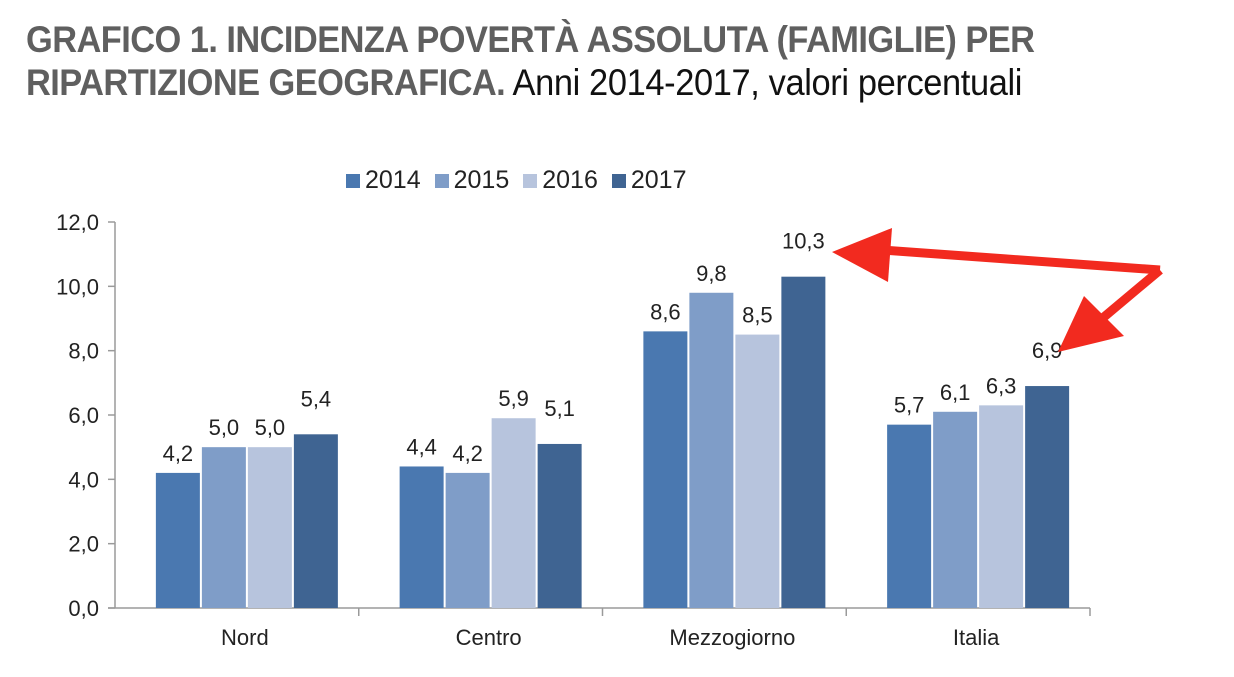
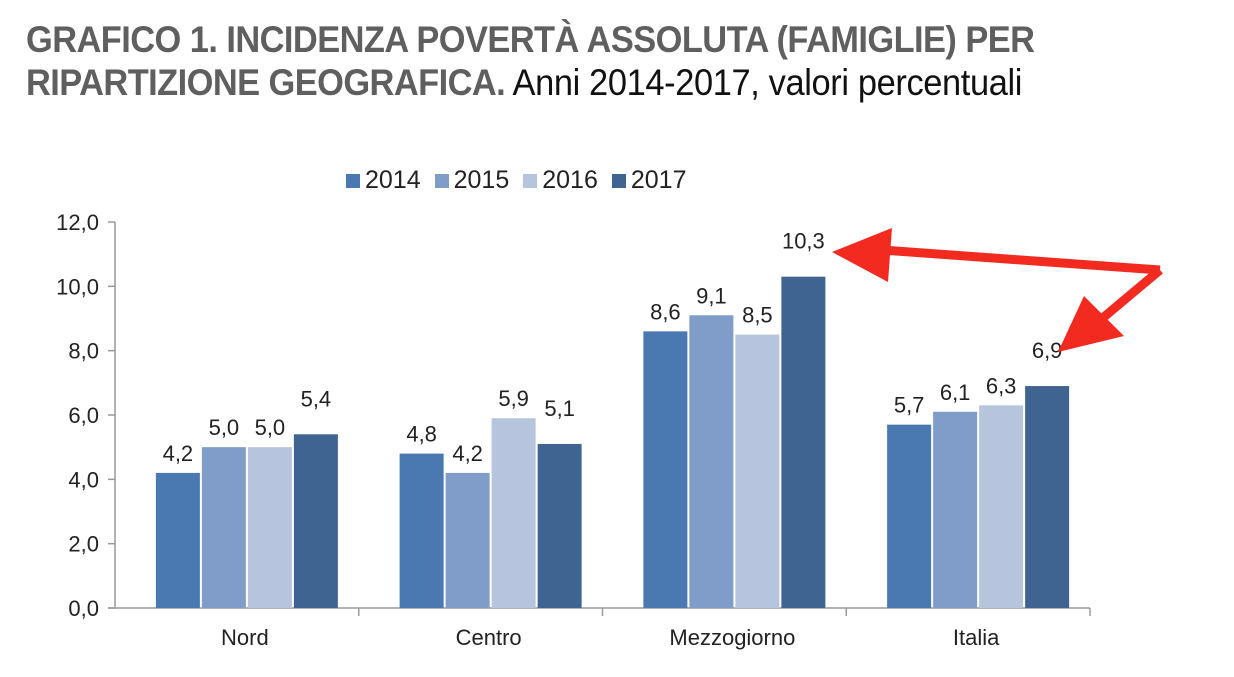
2014/Centro: 4,4 -> 4,8
2015/Mezzogiorno: 9,8 -> 9,1
